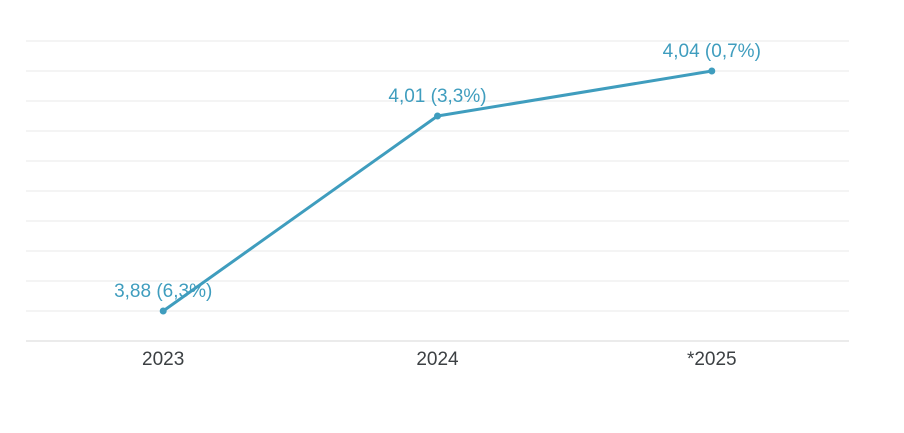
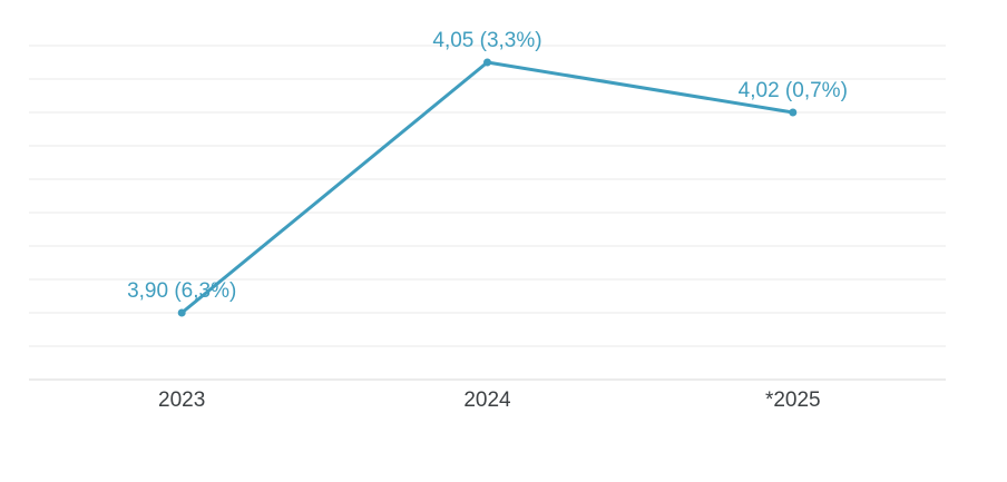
2023: 3,88 -> 3,90
2024: 4,01 -> 4,05
*2025: 4,04 -> 4,02
